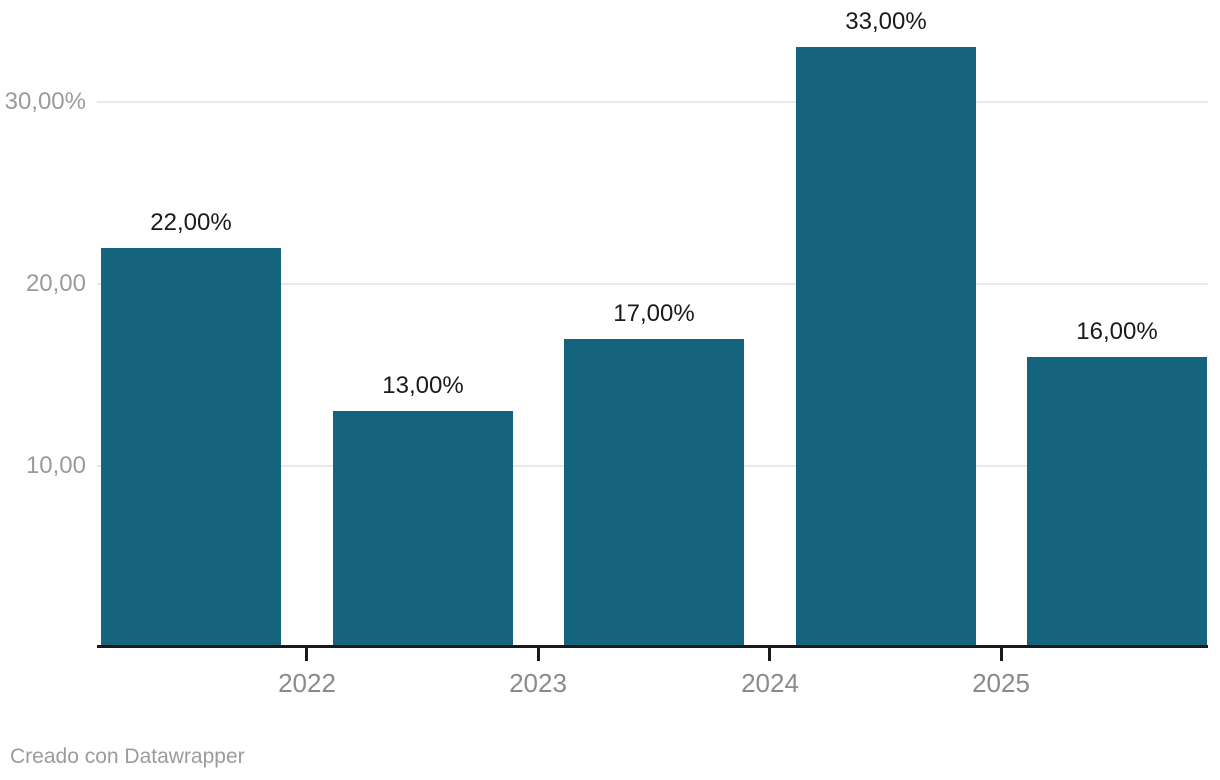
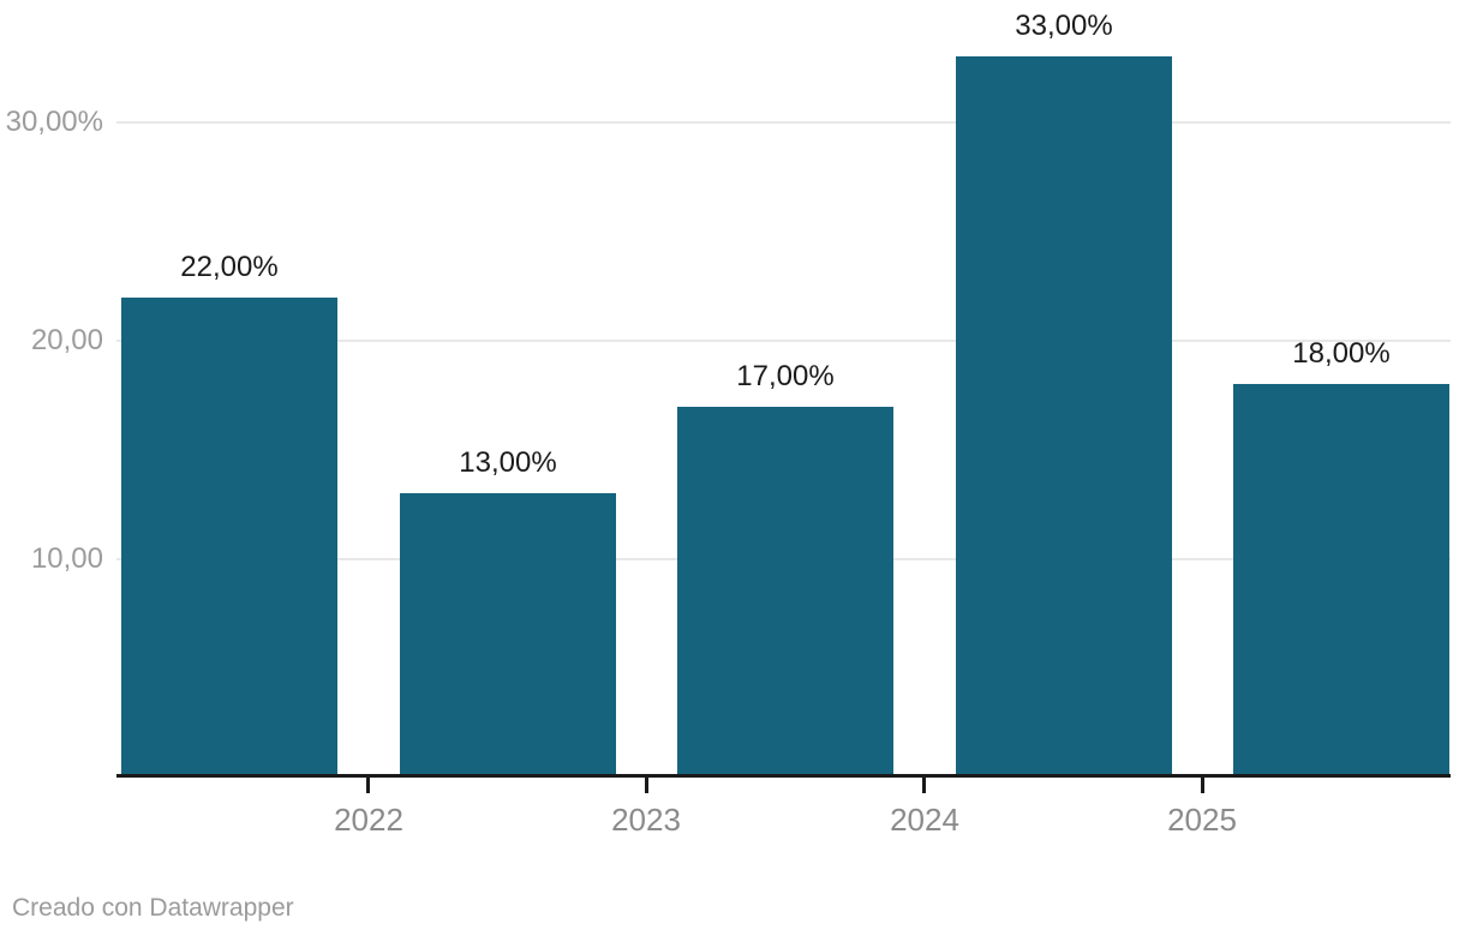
2025: 16,00% -> 18,00%
